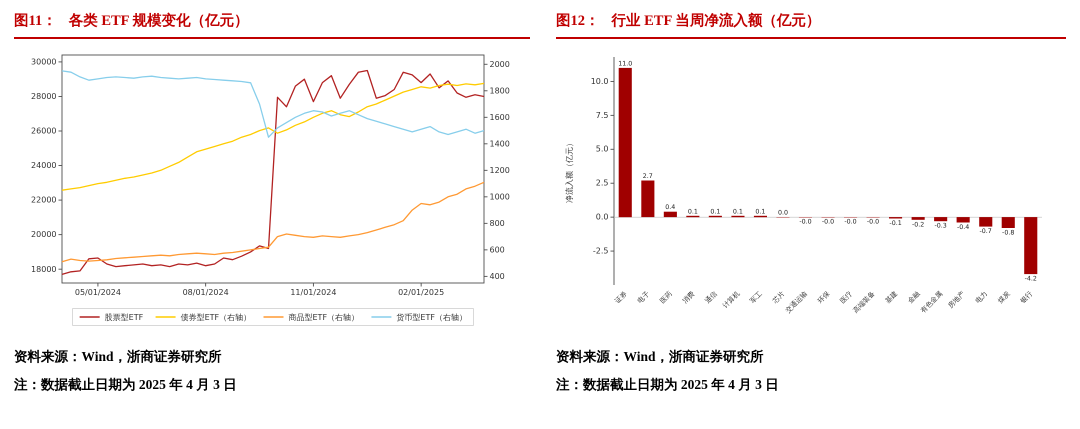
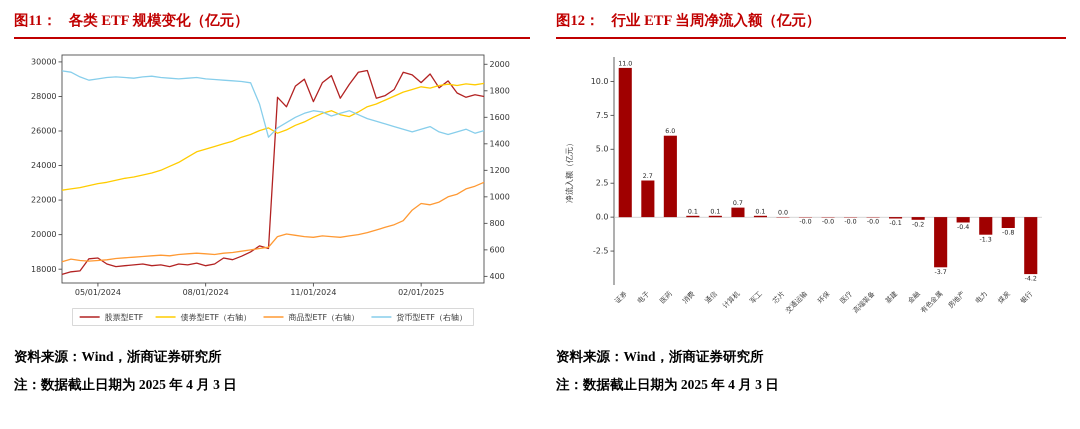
行业 ETF 当周净流入额（亿元）/医药: 0.4 -> 6.0
行业 ETF 当周净流入额（亿元）/计算机: 0.1 -> 0.7
行业 ETF 当周净流入额（亿元）/有色金属: -0.3 -> -3.7
行业 ETF 当周净流入额（亿元）/电力: -0.7 -> -1.3
